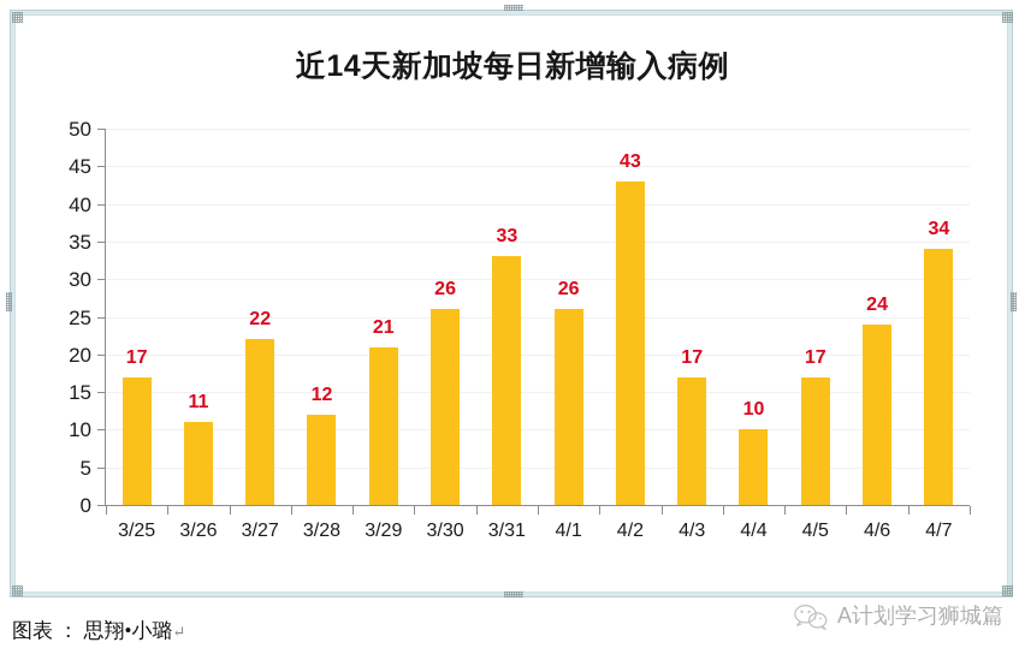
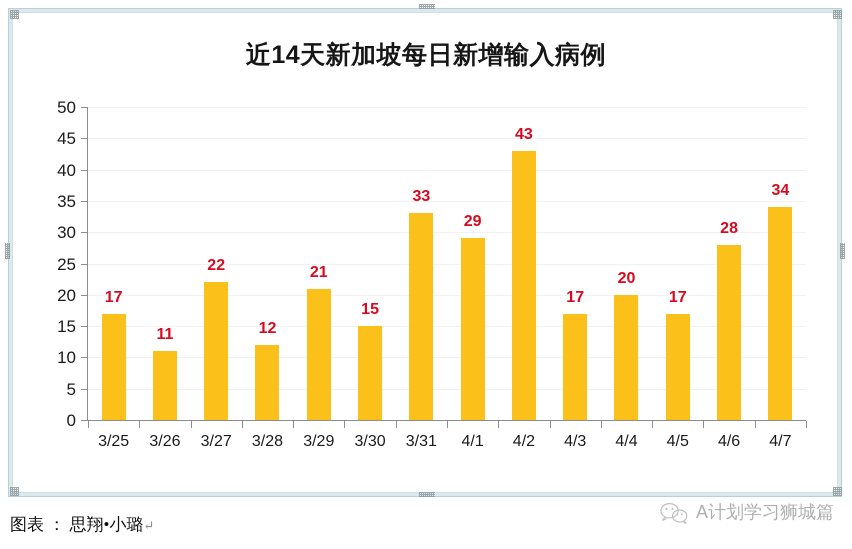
3/30: 26 -> 15
4/1: 26 -> 29
4/4: 10 -> 20
4/6: 24 -> 28
